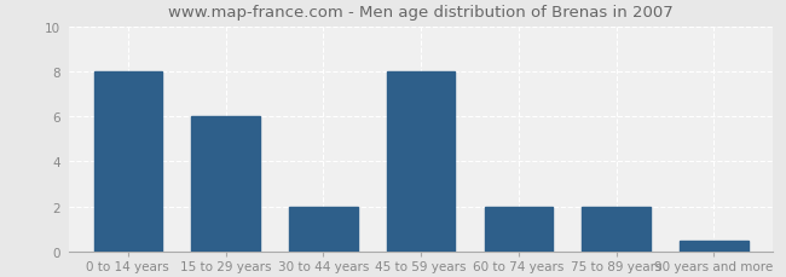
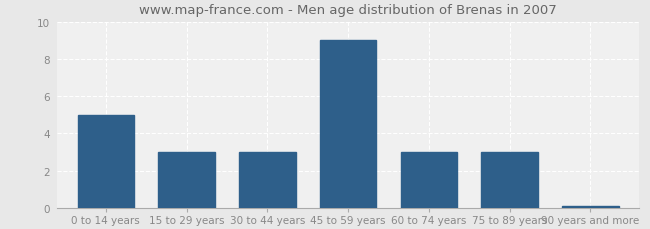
0 to 14 years: 8.0 -> 5.0
15 to 29 years: 6.0 -> 3.0
30 to 44 years: 2.0 -> 3.0
45 to 59 years: 8.0 -> 9.0
60 to 74 years: 2.0 -> 3.0
75 to 89 years: 2.0 -> 3.0
90 years and more: 0.5 -> 0.1
